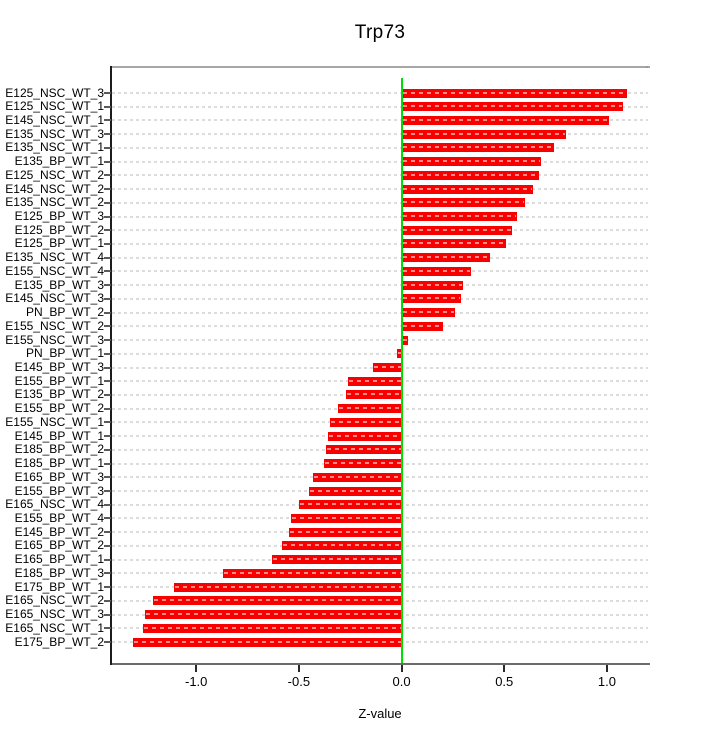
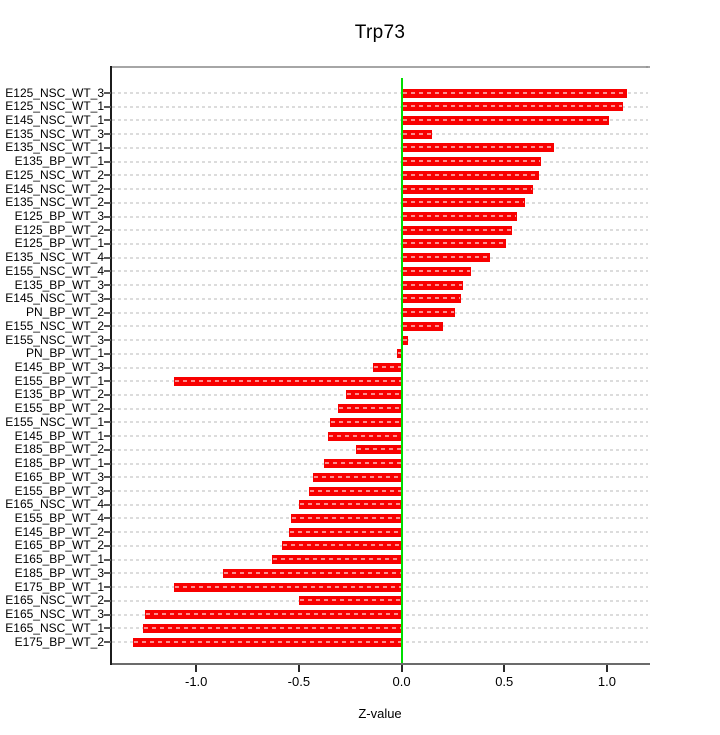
E135_NSC_WT_3: 0.80 -> 0.15
E155_BP_WT_1: -0.26 -> -1.11
E185_BP_WT_2: -0.37 -> -0.22
E165_NSC_WT_2: -1.21 -> -0.50
